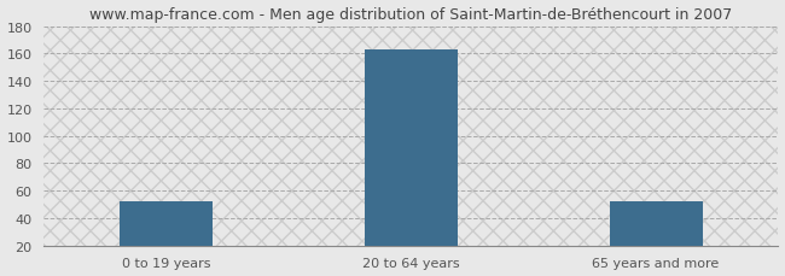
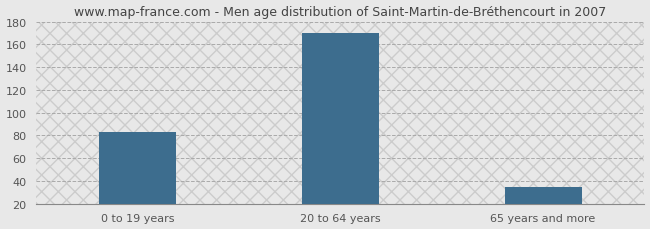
0 to 19 years: 52 -> 83
20 to 64 years: 163 -> 170
65 years and more: 52 -> 35
